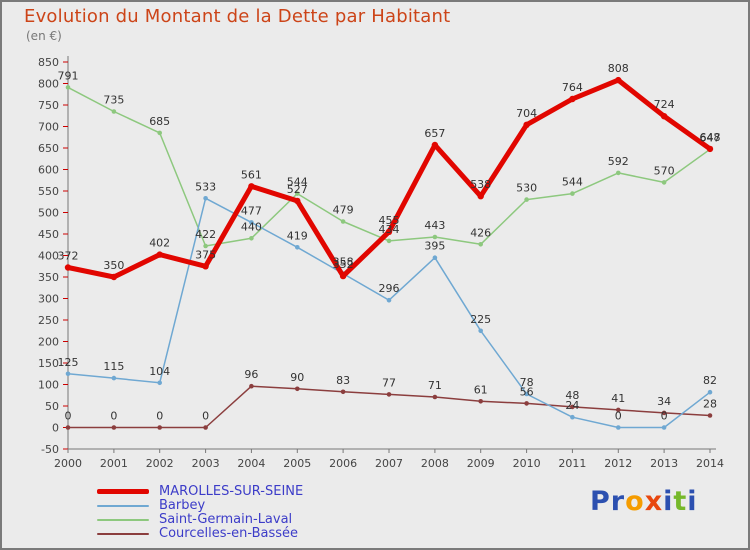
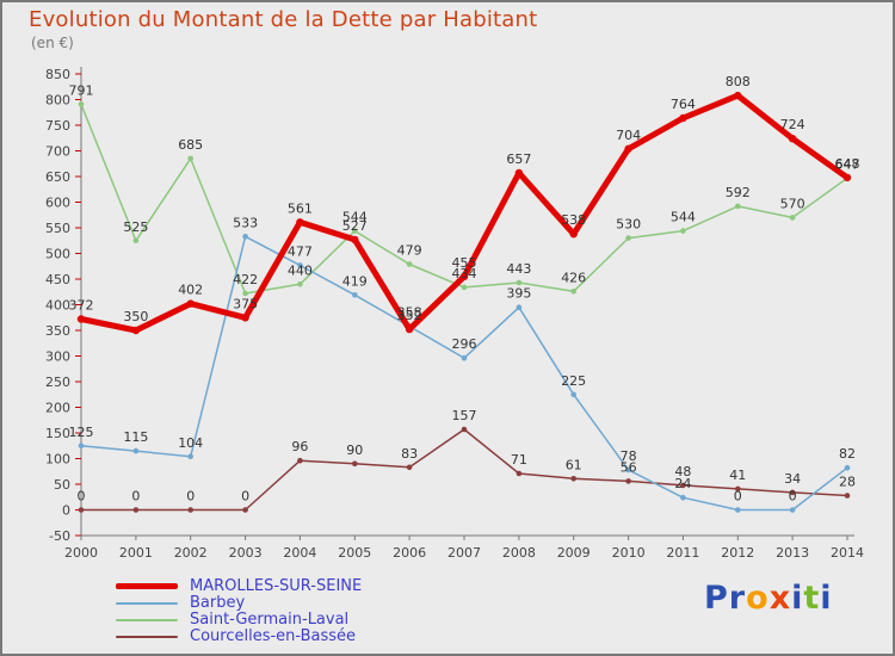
Saint-Germain-Laval/2001: 735 -> 525
Courcelles-en-Bassée/2007: 77 -> 157
